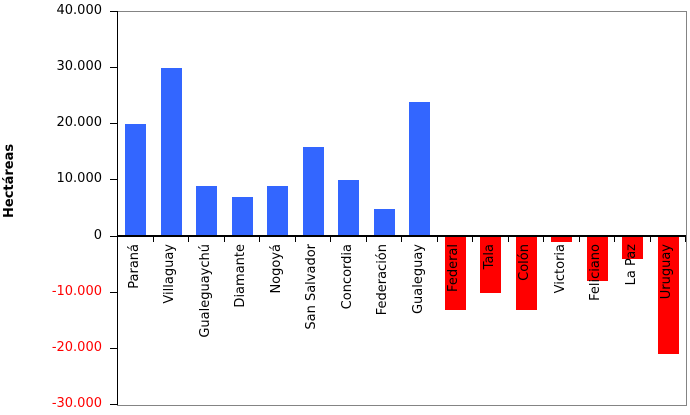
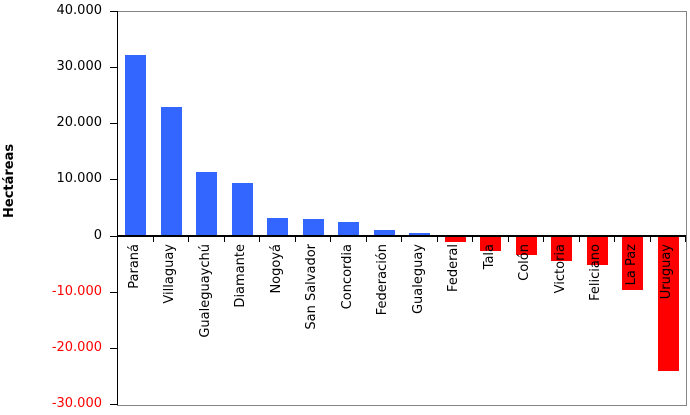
Paraná: 20000 -> 32000
Villaguay: 30000 -> 23000
Gualeguaychú: 9000 -> 12000
Diamante: 7000 -> 10000
Nogoyá: 9000 -> 3000
San Salvador: 16000 -> 3000
Concordia: 10000 -> 3000
Federación: 5000 -> 1000
Gualeguay: 24000 -> 1000
Federal: -13000 -> -1000
Tala: -10000 -> -2000
Colón: -13000 -> -3000
Victoria: -1000 -> -4000
Feliciano: -8000 -> -5000
La Paz: -4000 -> -10000
Uruguay: -21000 -> -24000
